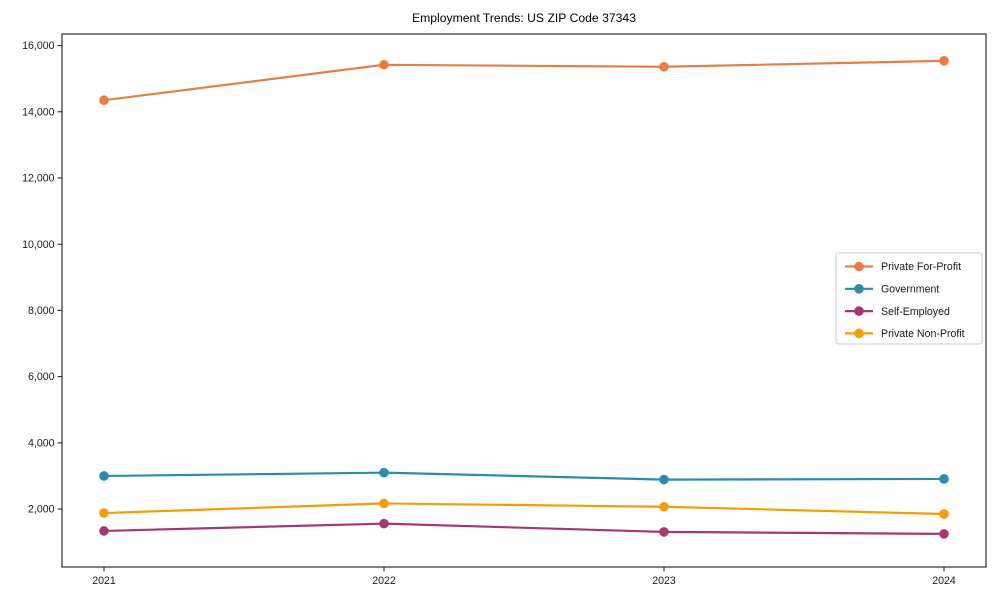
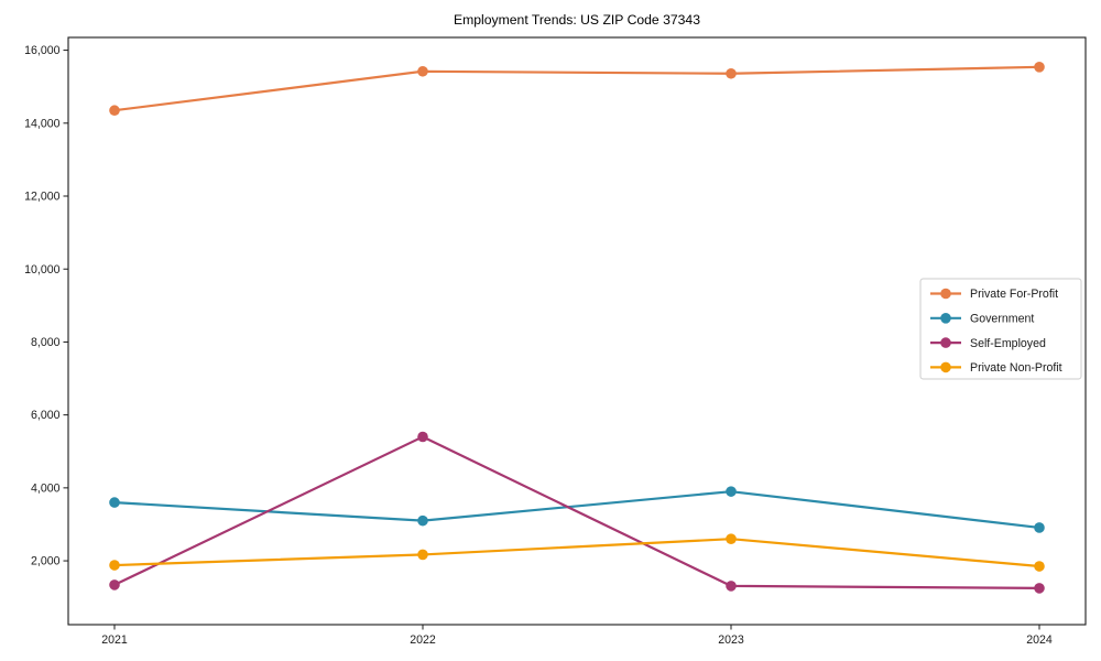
Government/2021: 3000 -> 3600
Self-Employed/2022: 1600 -> 5400
Government/2023: 2900 -> 3900
Private Non-Profit/2023: 2100 -> 2600
